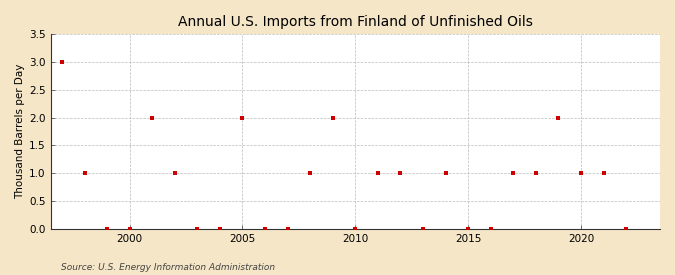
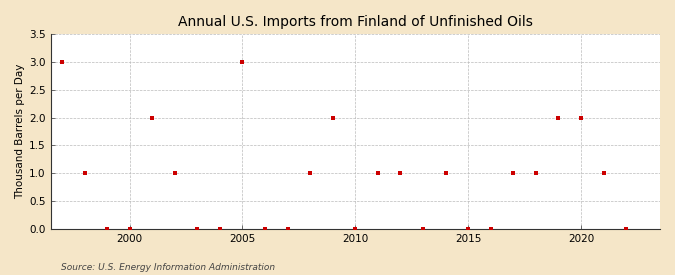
2005: 2 -> 3
2020: 1 -> 2
